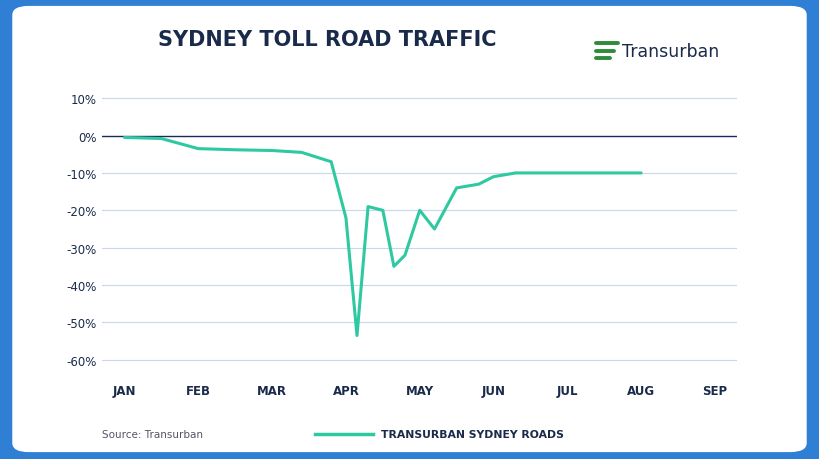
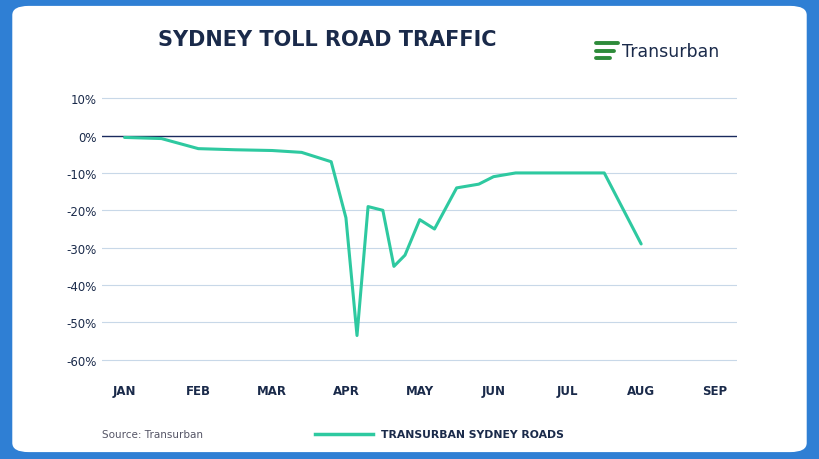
MAY: -20.0% -> -22.5%
AUG: -10.0% -> -29.0%
